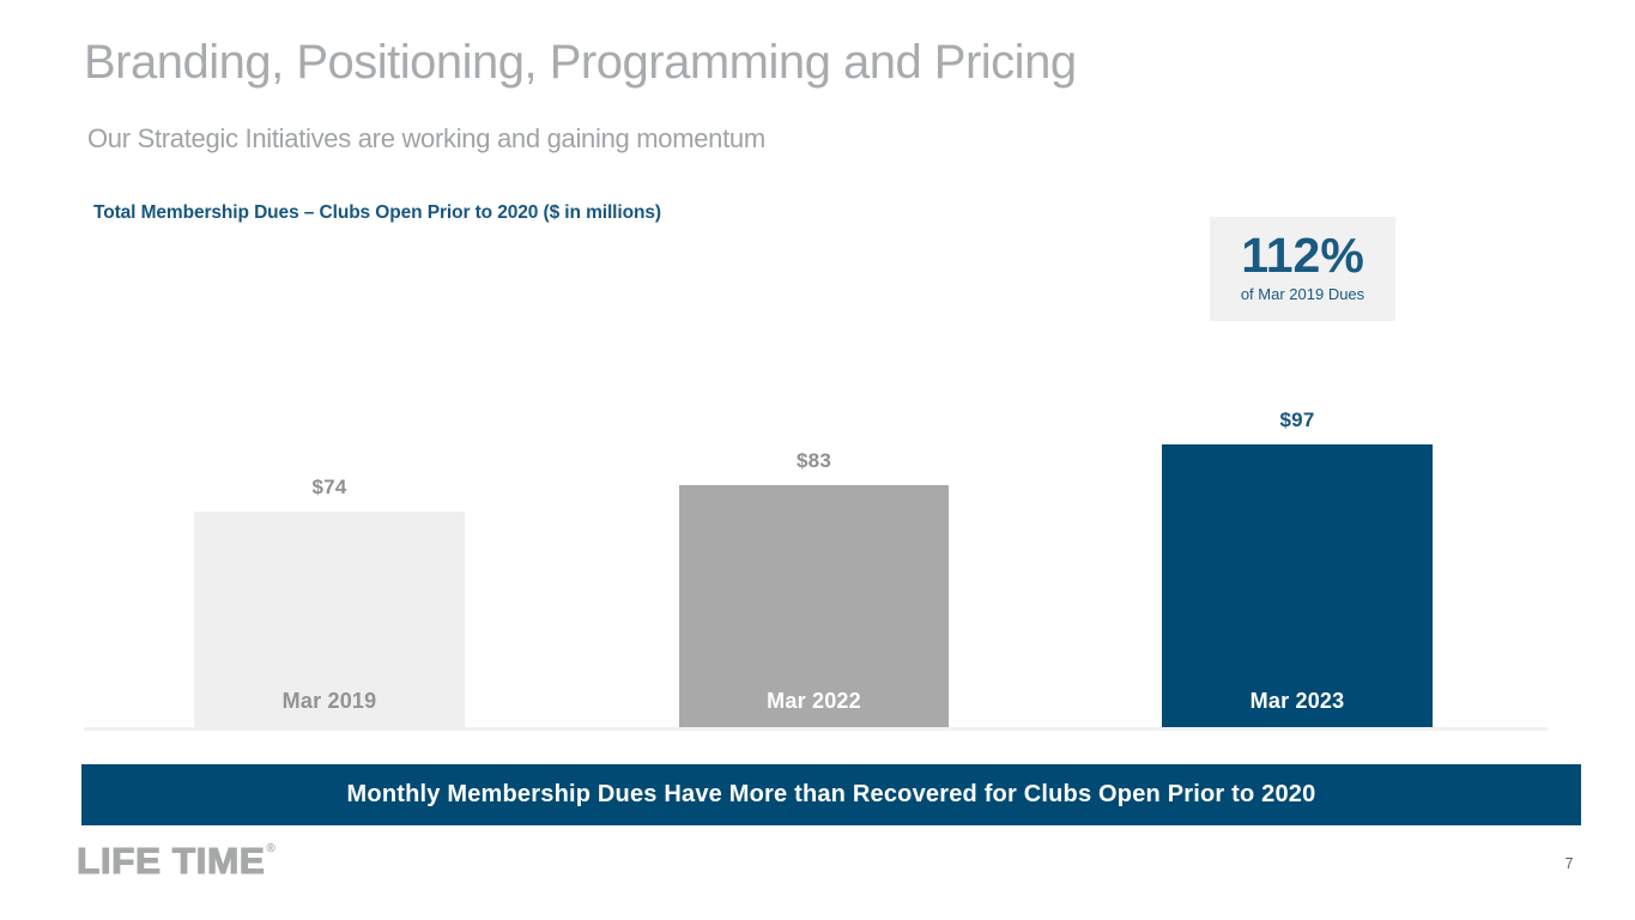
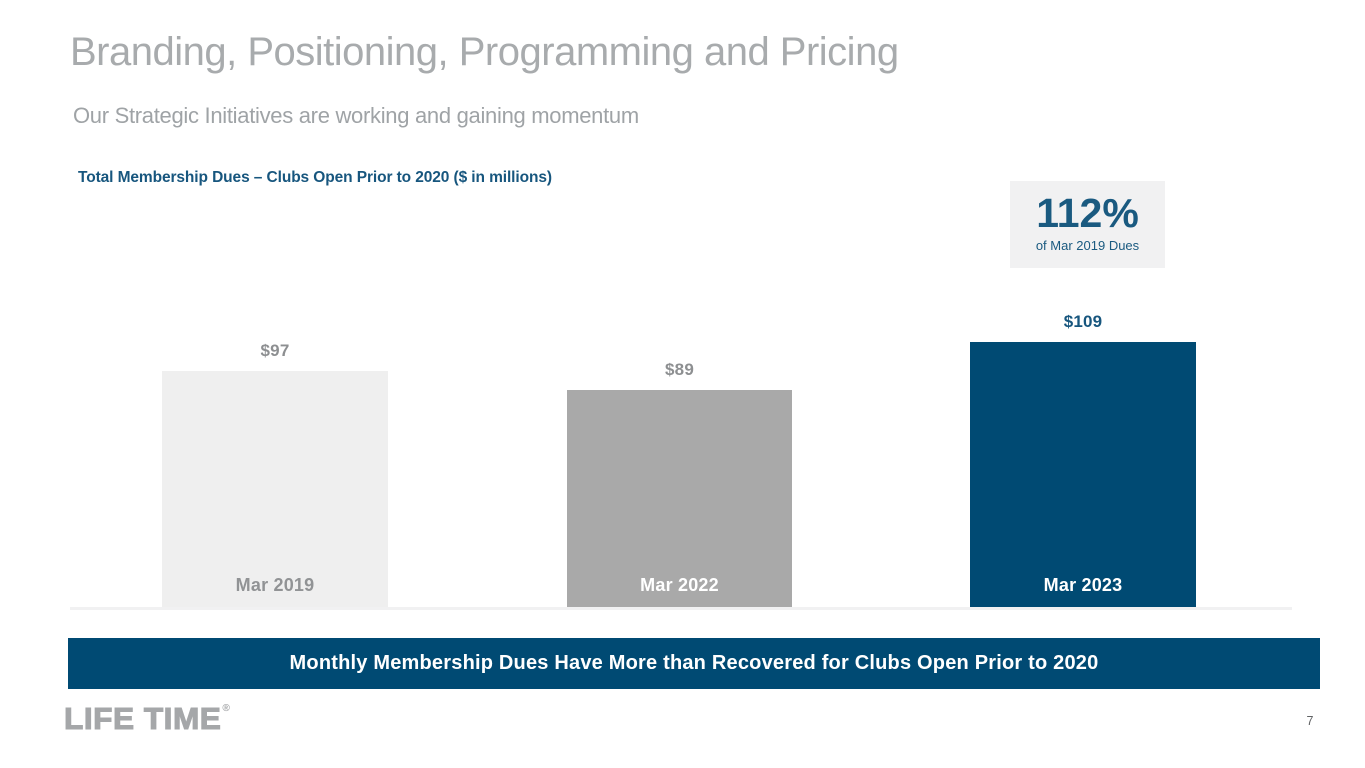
Mar 2019: $74 -> $97
Mar 2022: $83 -> $89
Mar 2023: $97 -> $109
